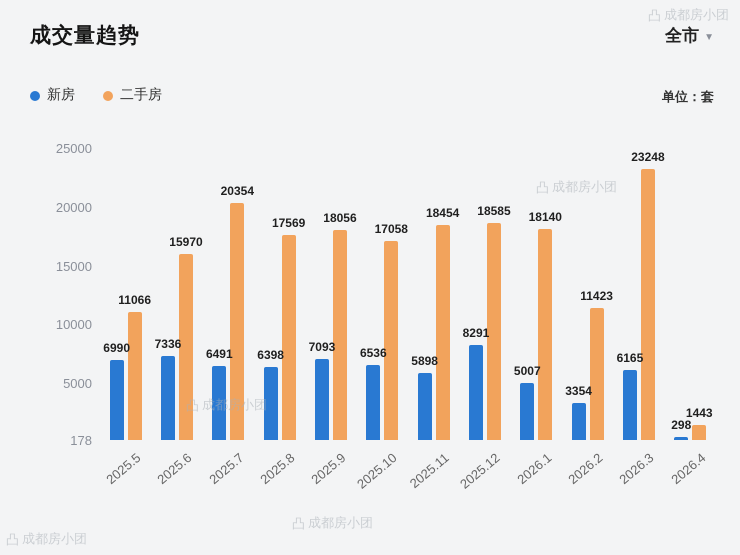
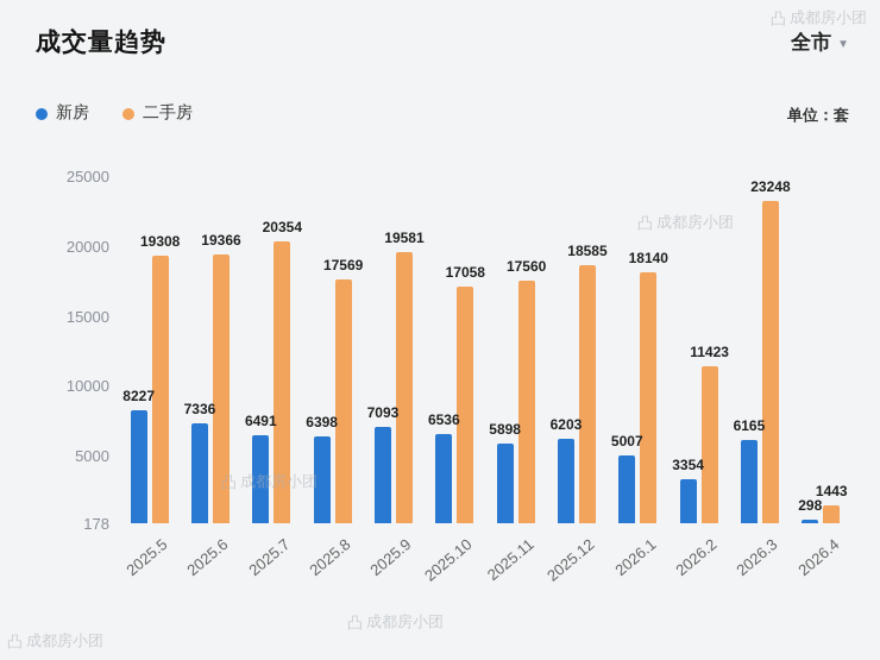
新房/2025.5: 6990 -> 8227
二手房/2025.5: 11066 -> 19308
二手房/2025.6: 15970 -> 19366
二手房/2025.9: 18056 -> 19581
二手房/2025.11: 18454 -> 17560
新房/2025.12: 8291 -> 6203
